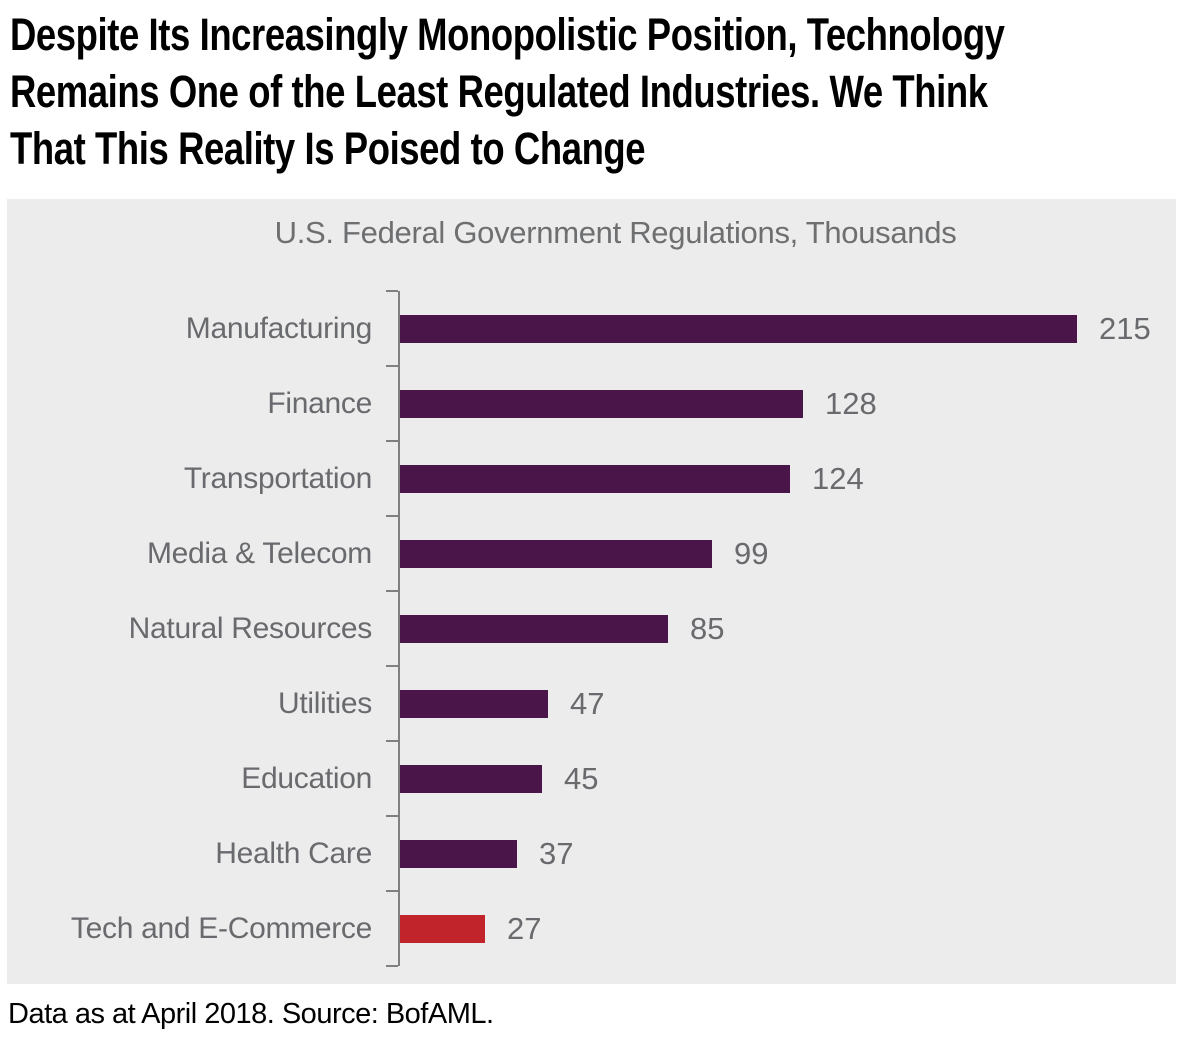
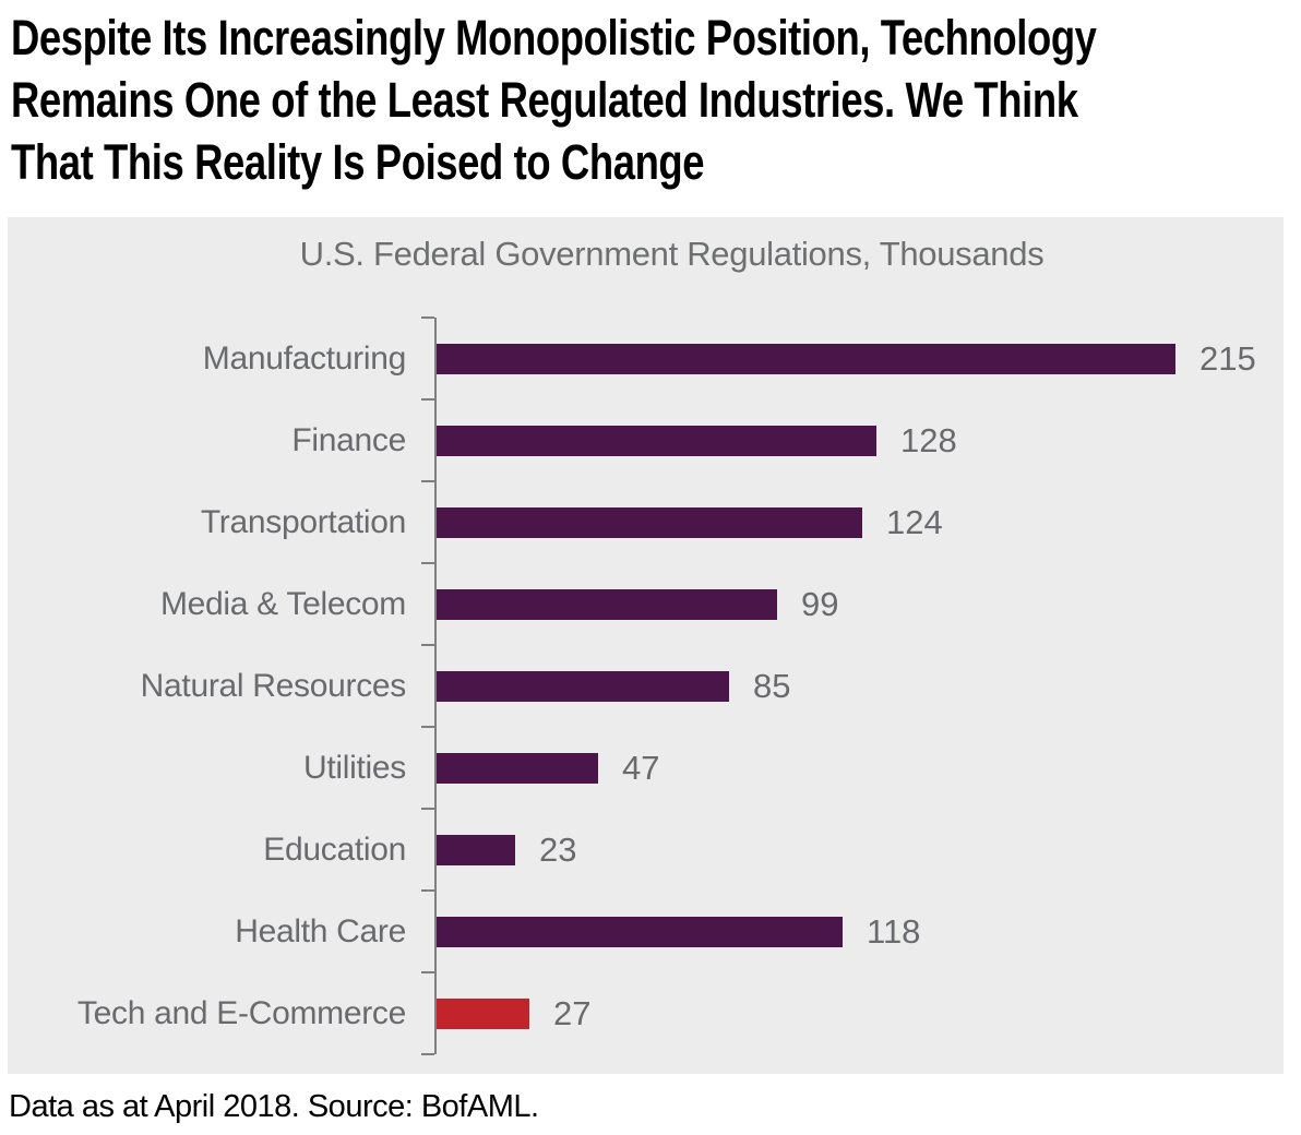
Education: 45 -> 23
Health Care: 37 -> 118
